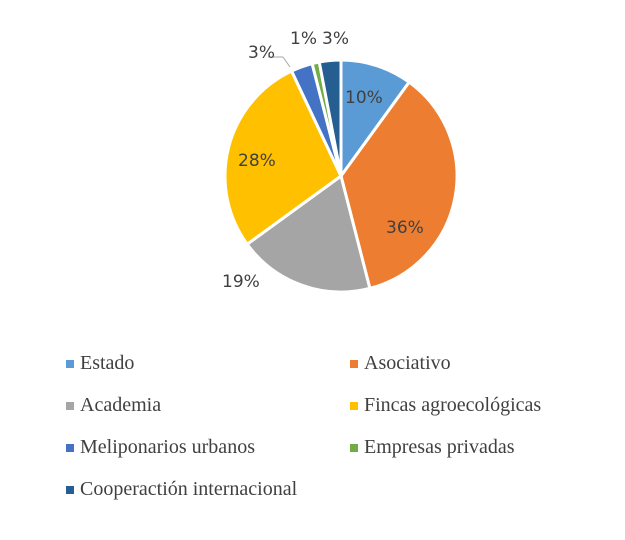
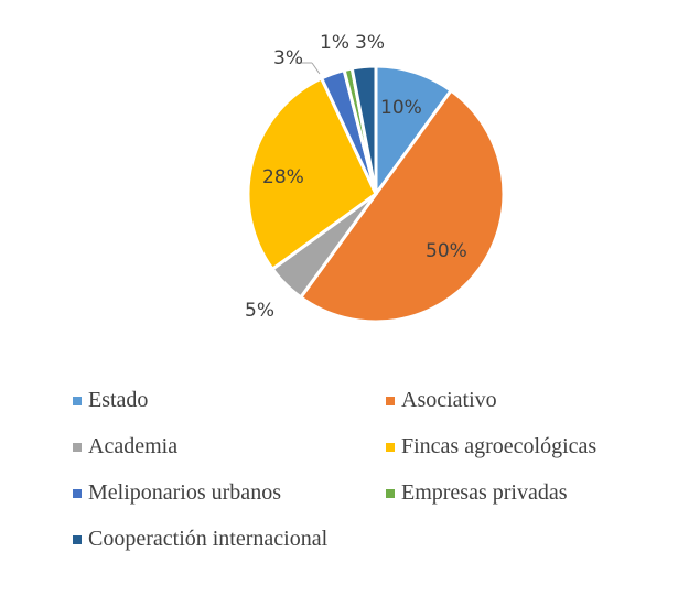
Asociativo: 36% -> 50%
Academia: 19% -> 5%
